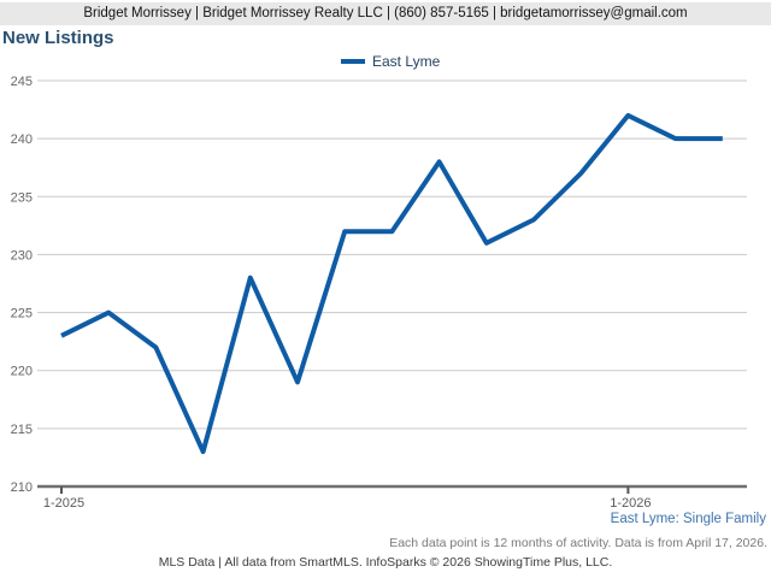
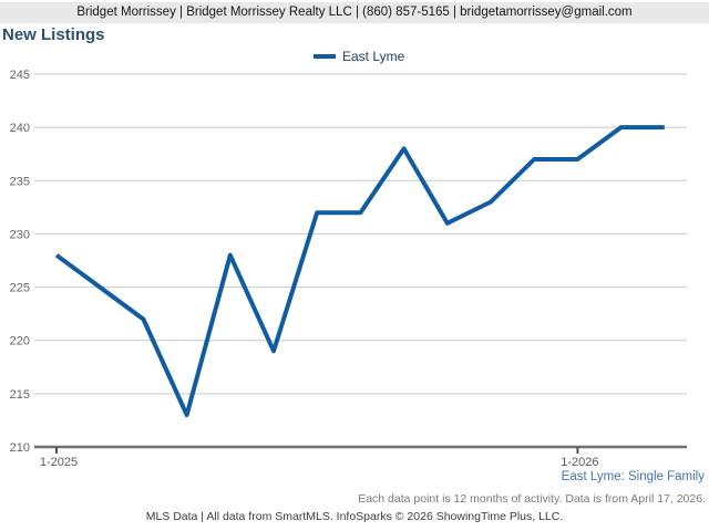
1-2025: 223 -> 228
1-2026: 242 -> 237
